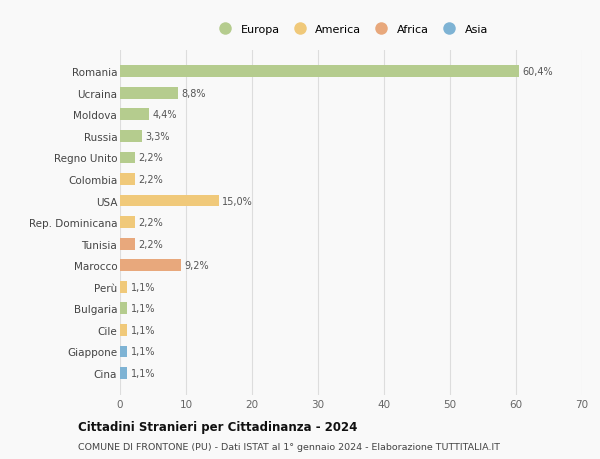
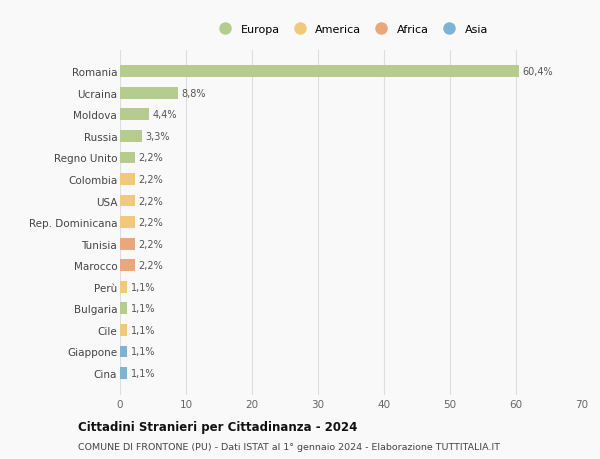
USA: 15,0% -> 2,2%
Marocco: 9,2% -> 2,2%
